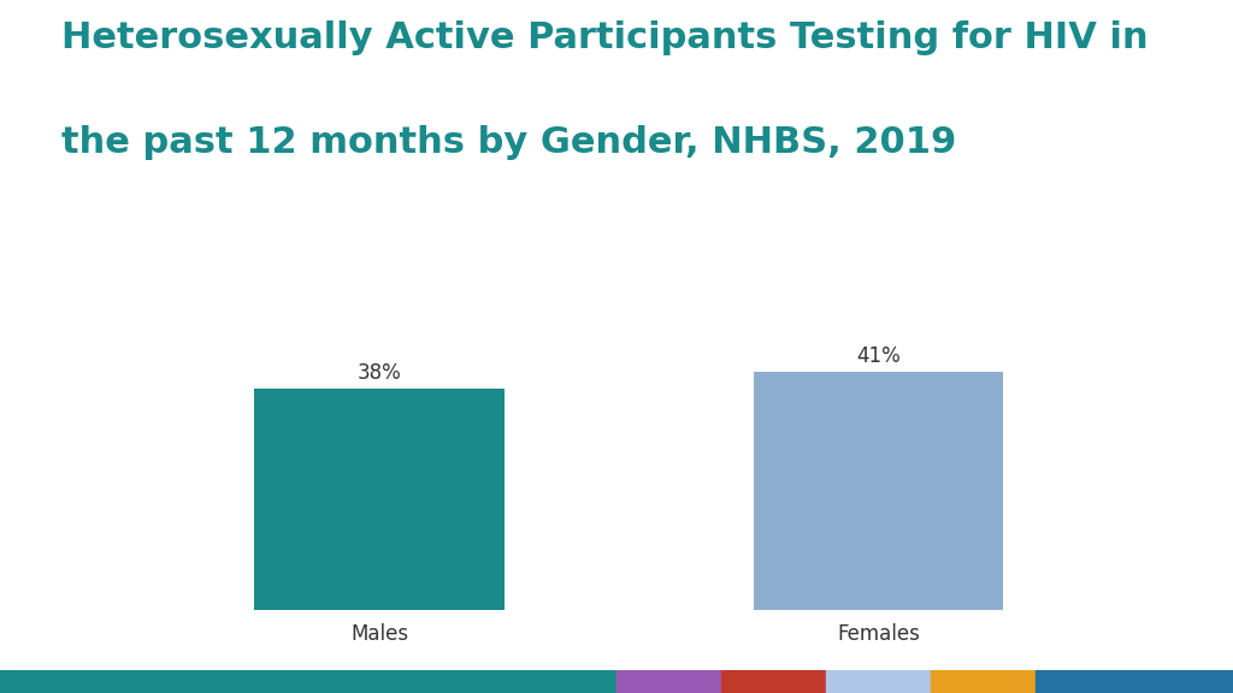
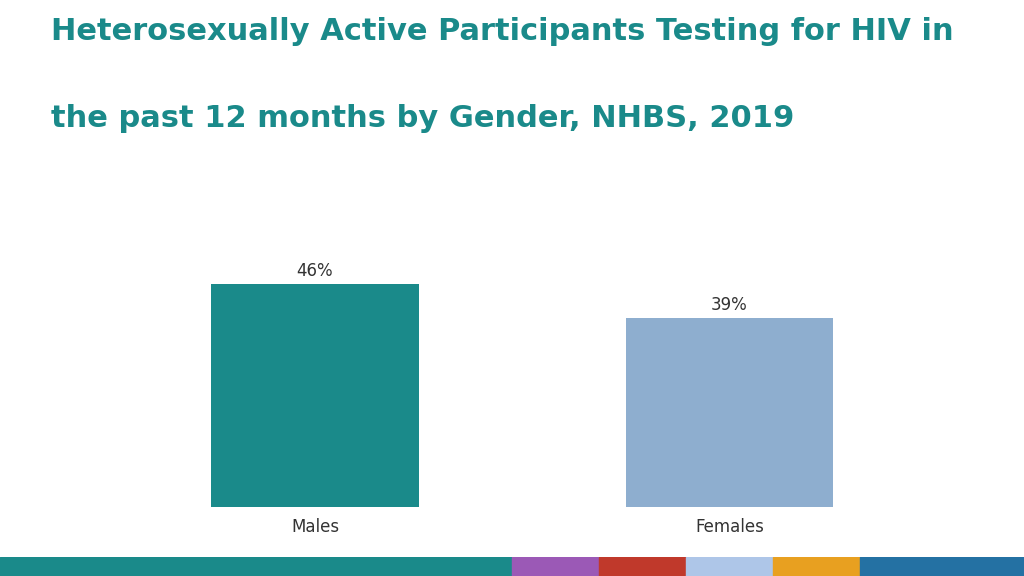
Males: 38% -> 46%
Females: 41% -> 39%
